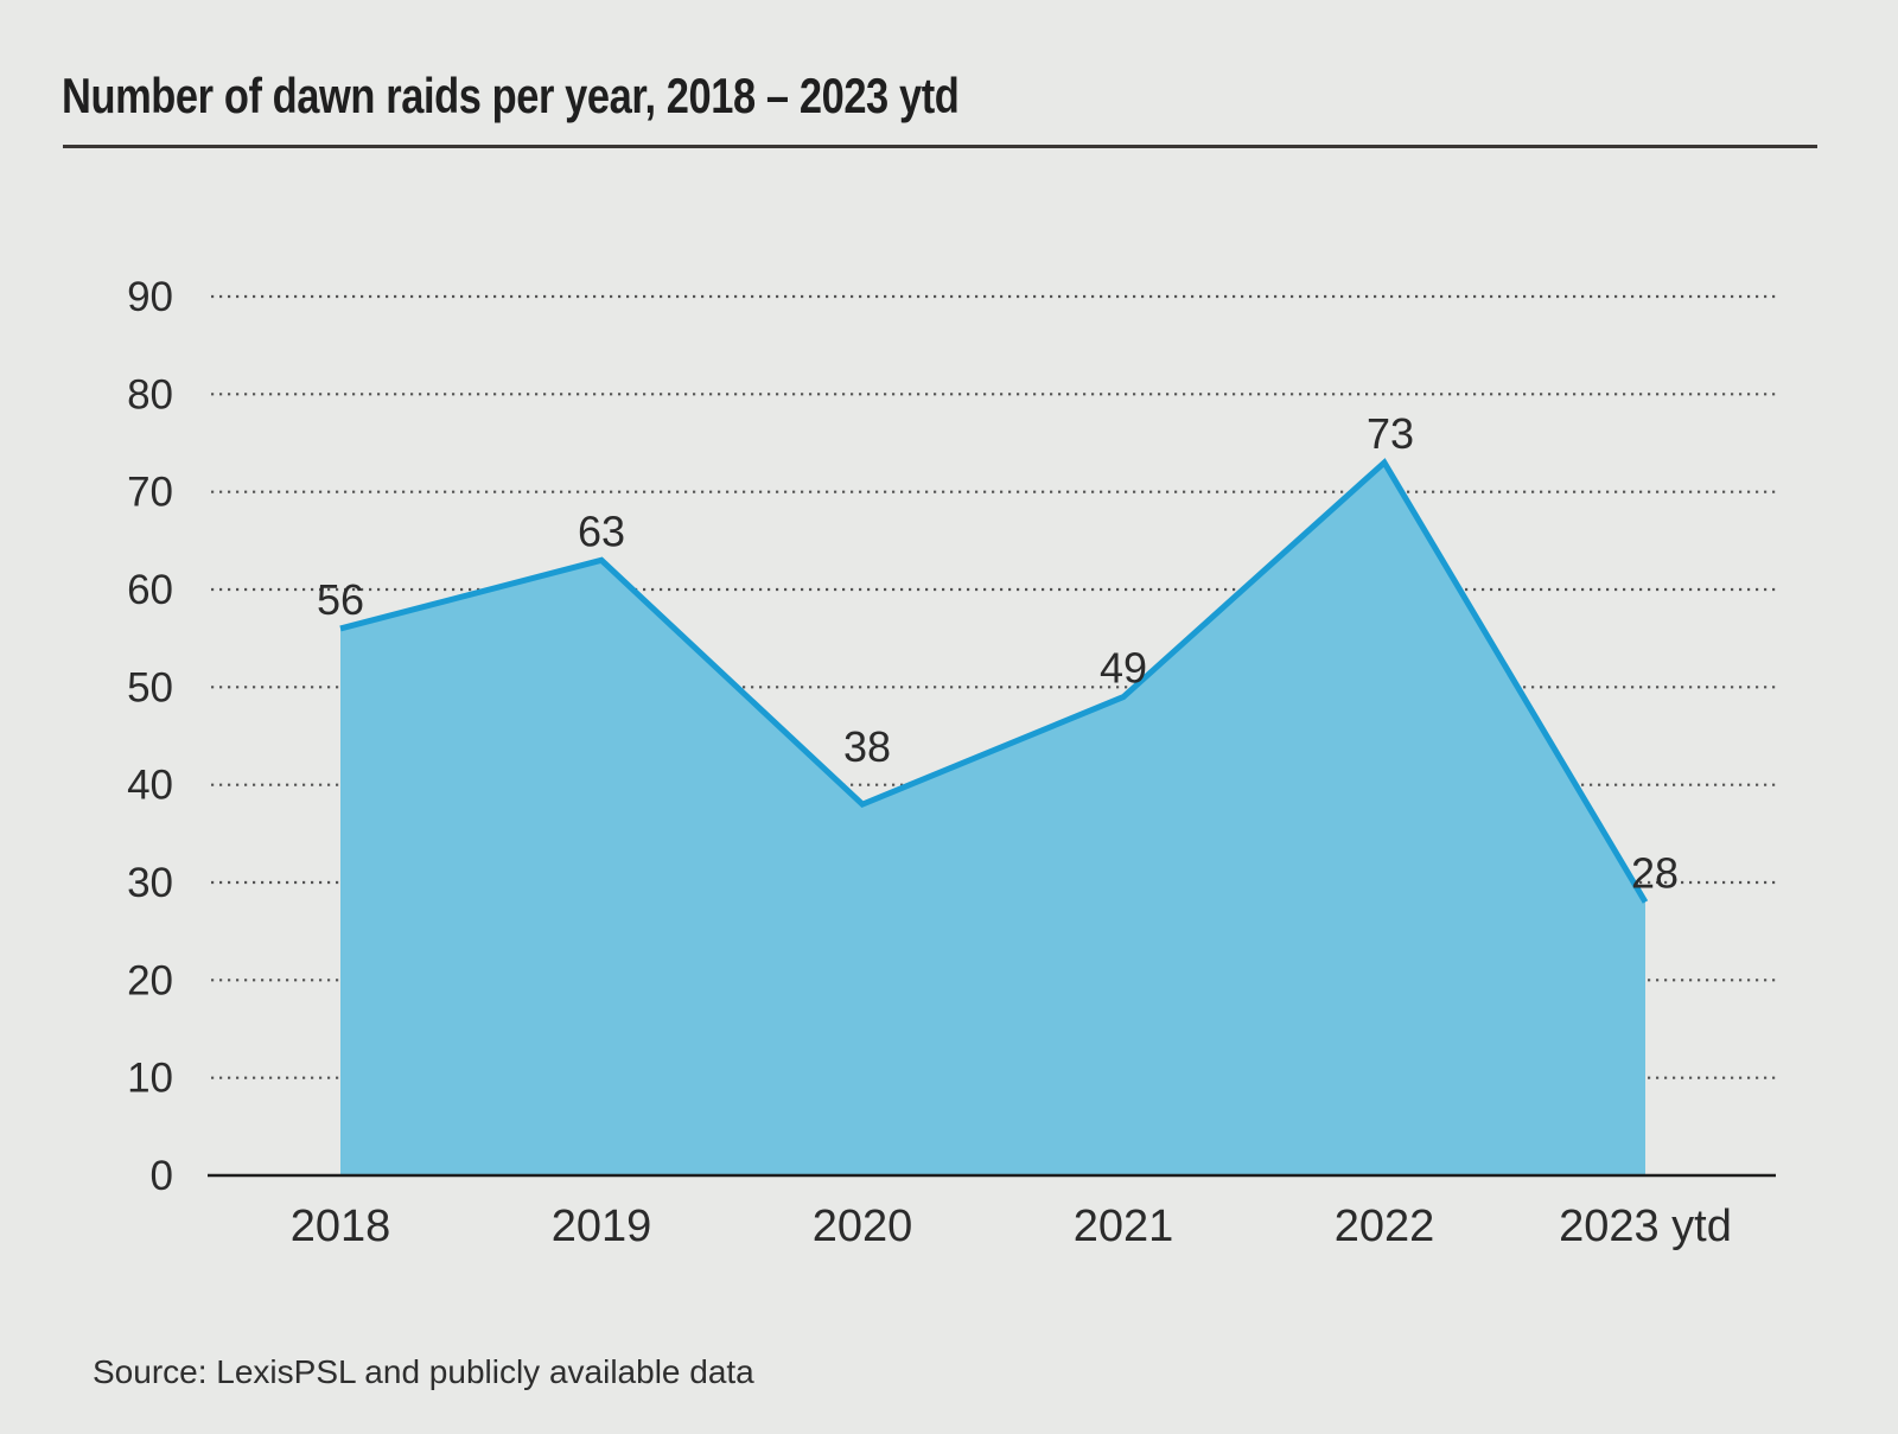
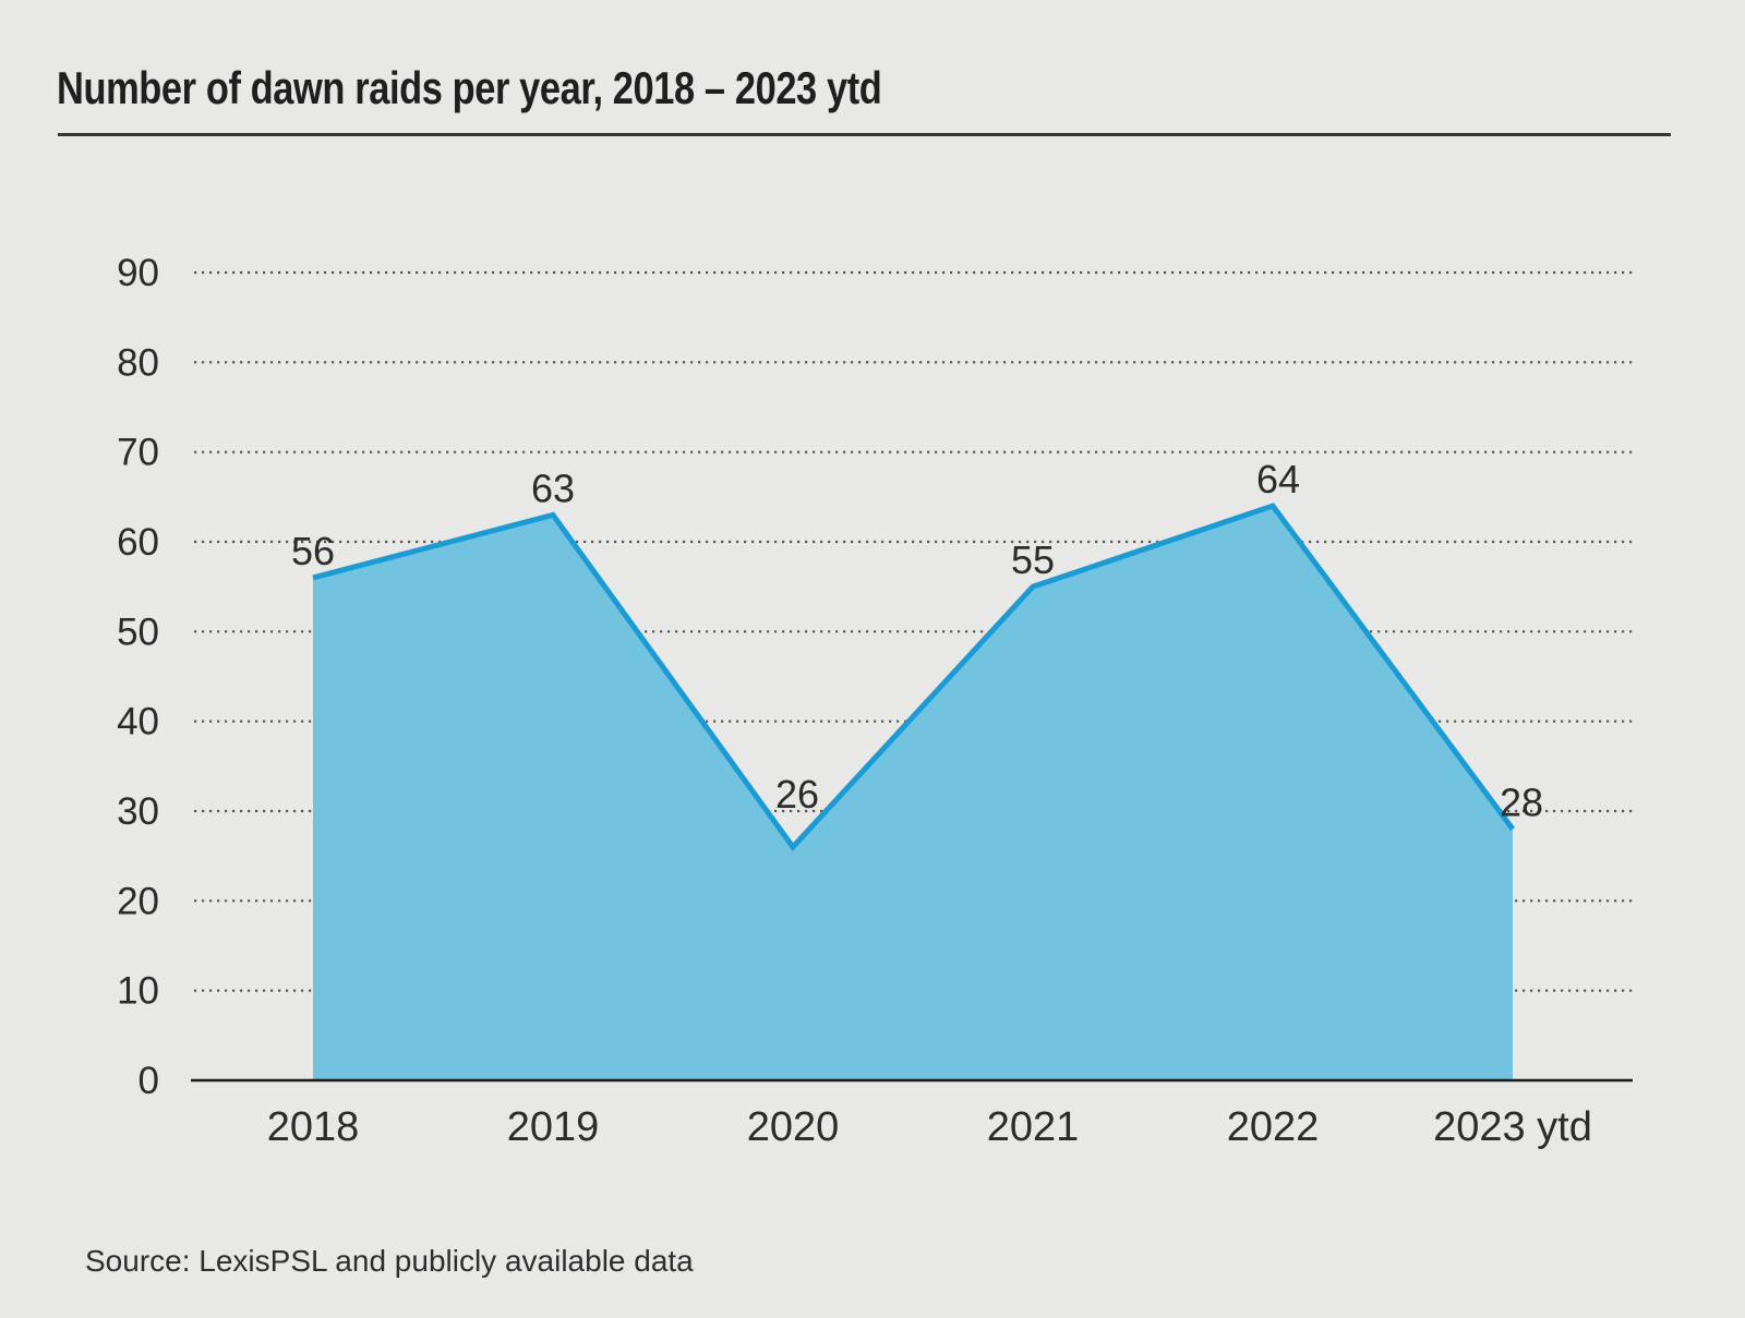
2020: 38 -> 26
2021: 49 -> 55
2022: 73 -> 64
